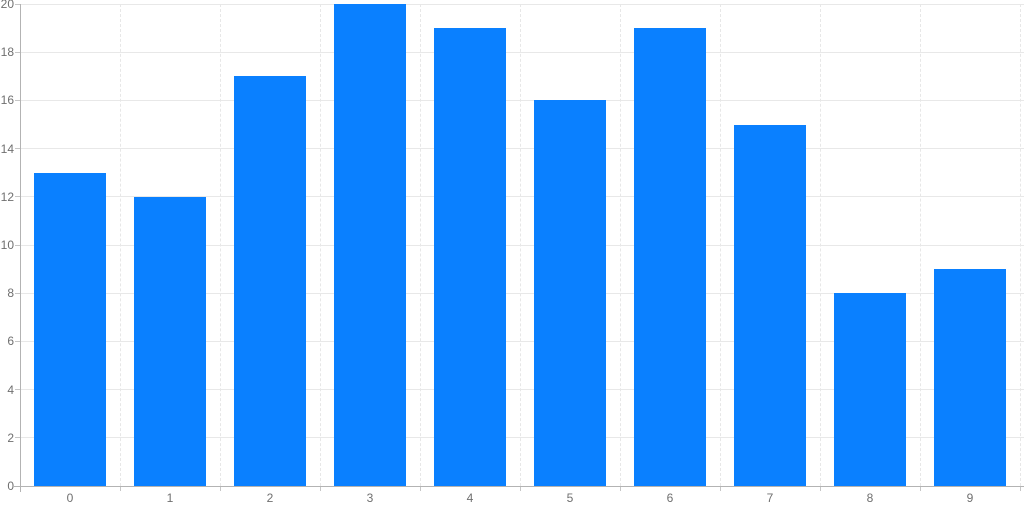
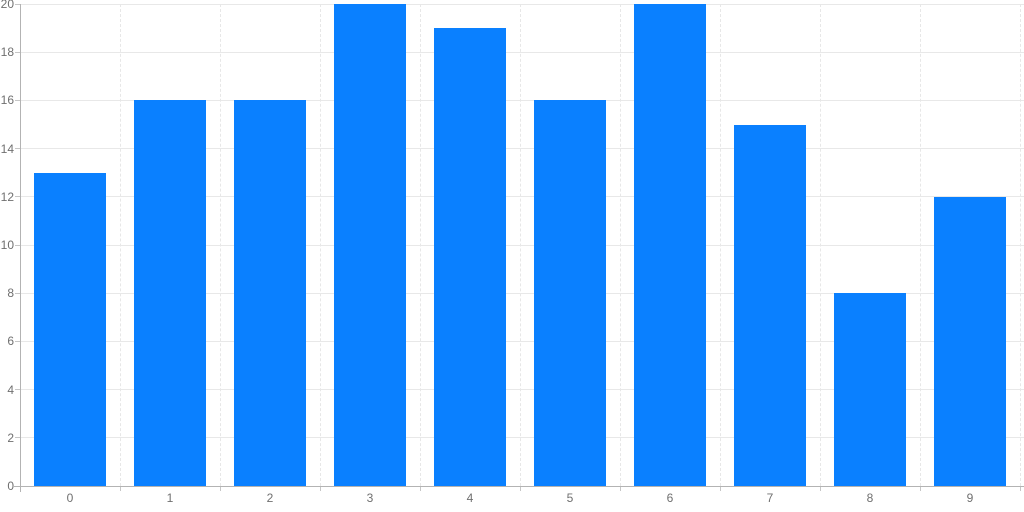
1: 12 -> 16
2: 17 -> 16
6: 19 -> 20
9: 9 -> 12
